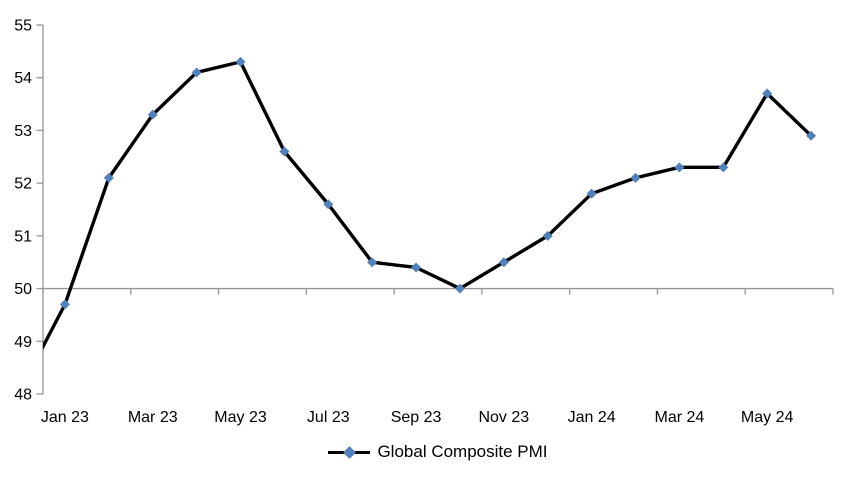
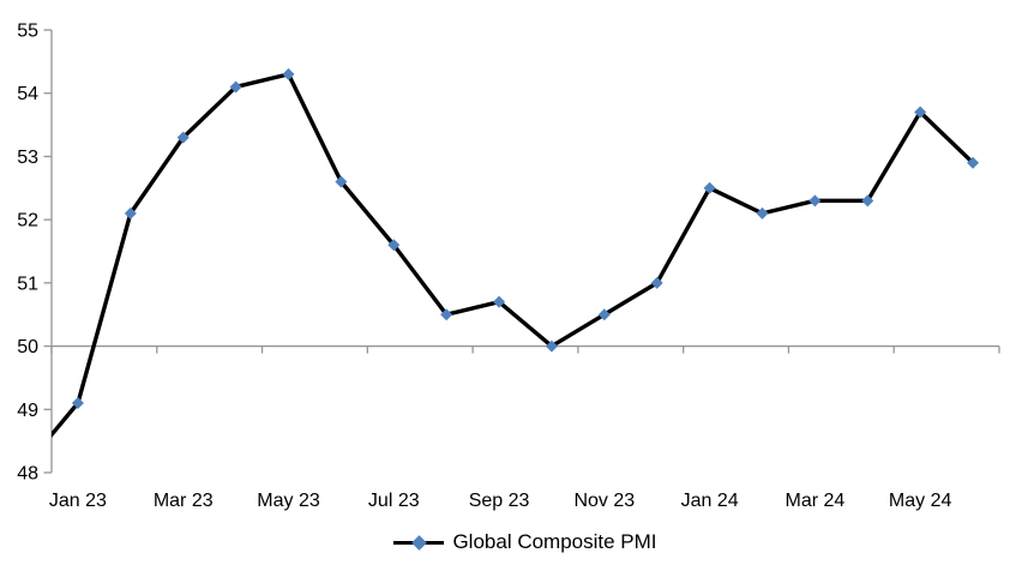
Jan 23: 49.7 -> 49.1
Sep 23: 50.4 -> 50.7
Jan 24: 51.8 -> 52.5
